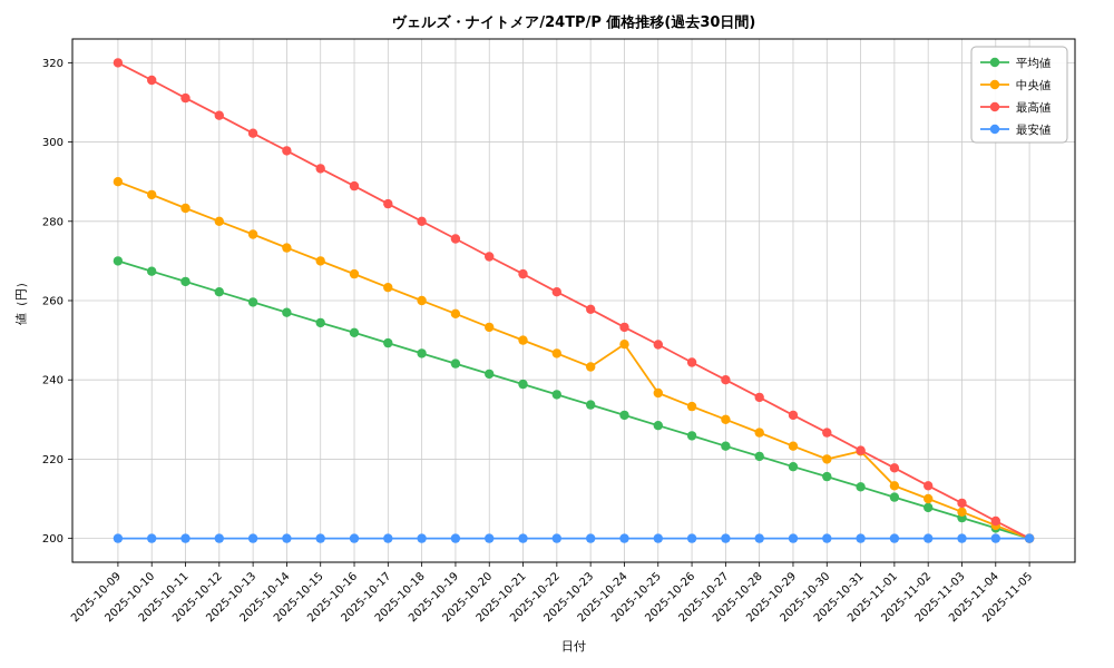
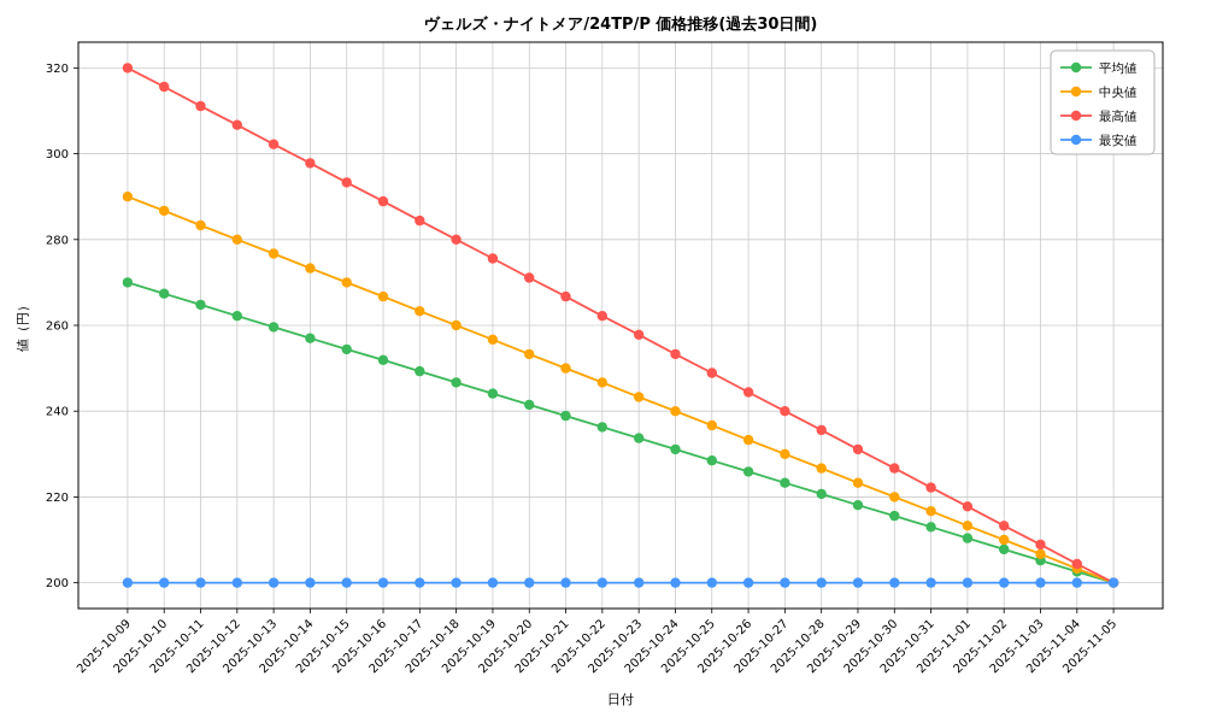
中央値/2025-10-24: 249 -> 240
中央値/2025-10-31: 222 -> 217
